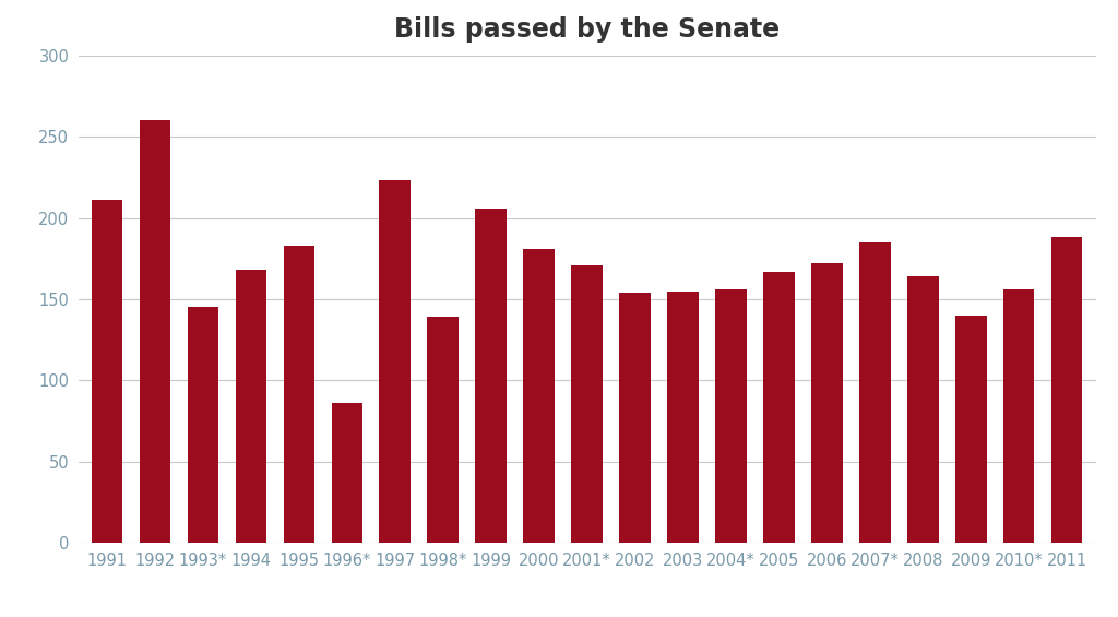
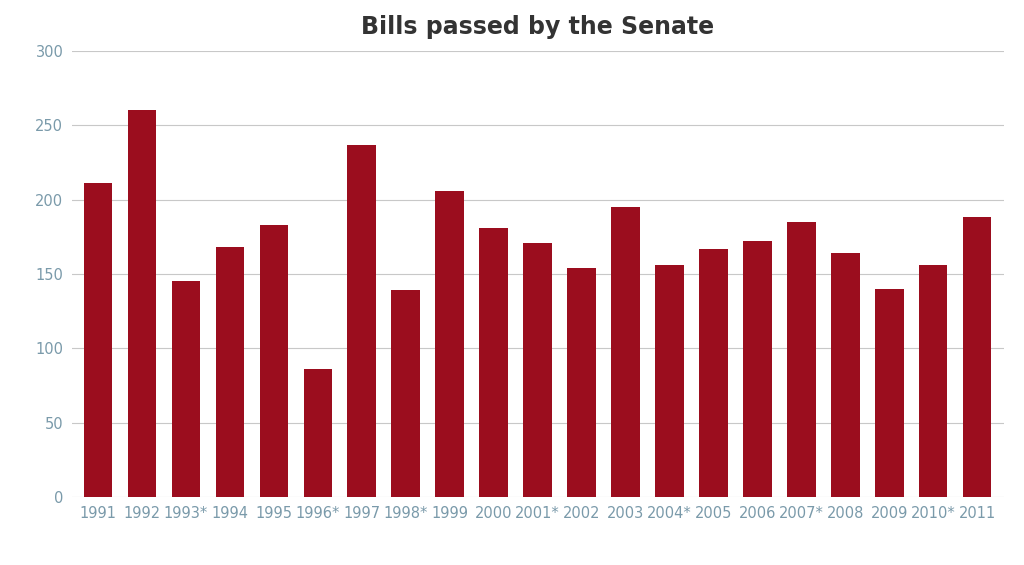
1997: 223 -> 237
2003: 155 -> 195
